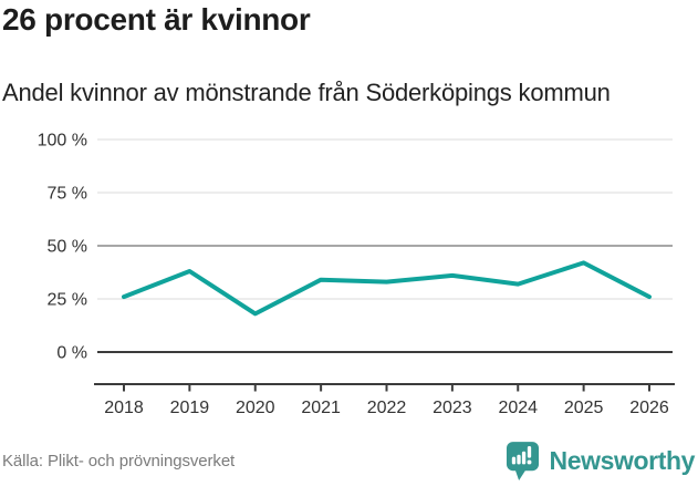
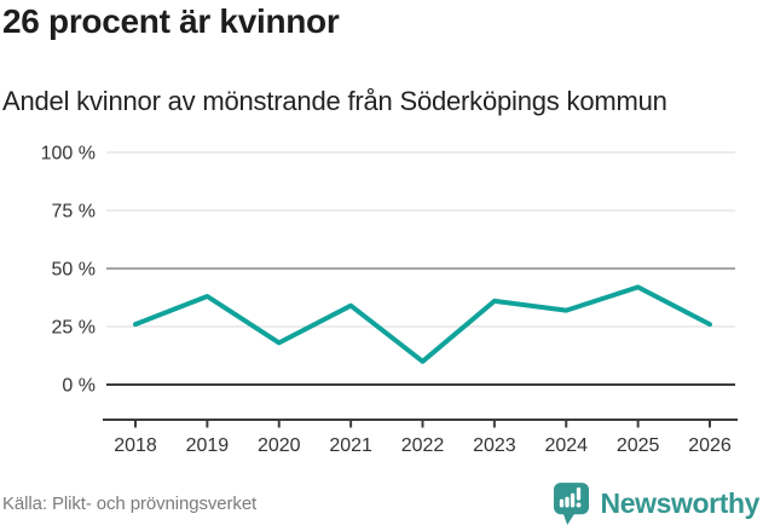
2022: 33% -> 10%
